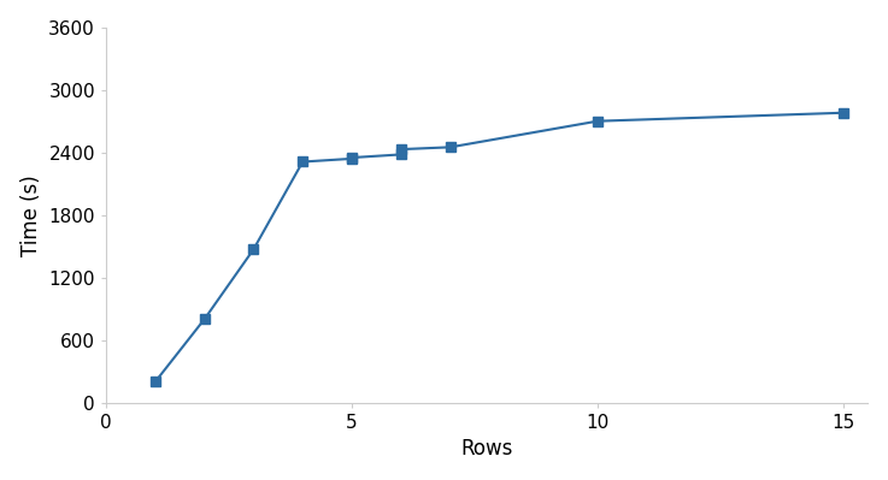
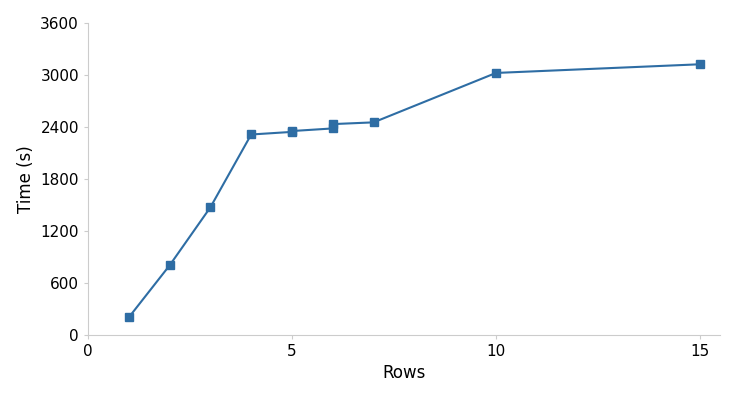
10: 2700 -> 3020
15: 2780 -> 3120
